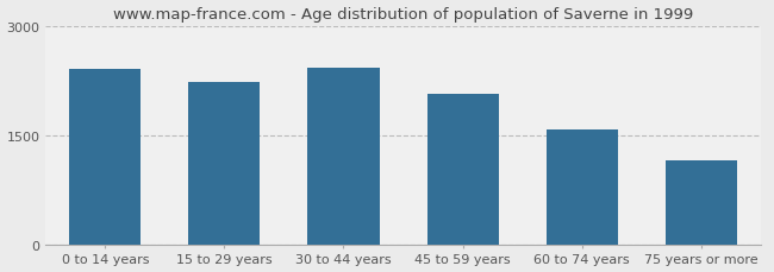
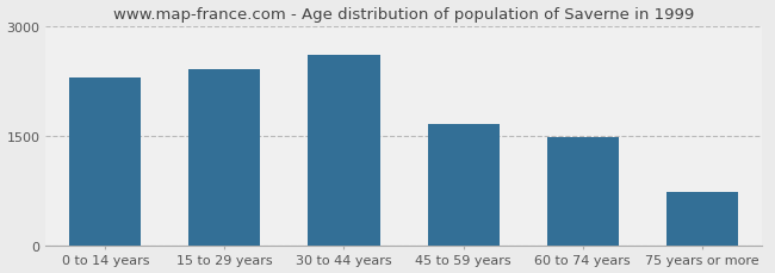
0 to 14 years: 2400 -> 2300
15 to 29 years: 2220 -> 2400
30 to 44 years: 2420 -> 2600
45 to 59 years: 2060 -> 1650
60 to 74 years: 1580 -> 1480
75 years or more: 1160 -> 730
